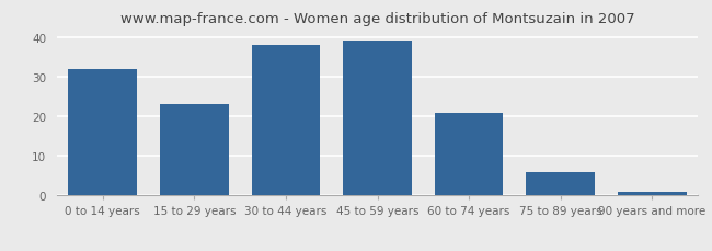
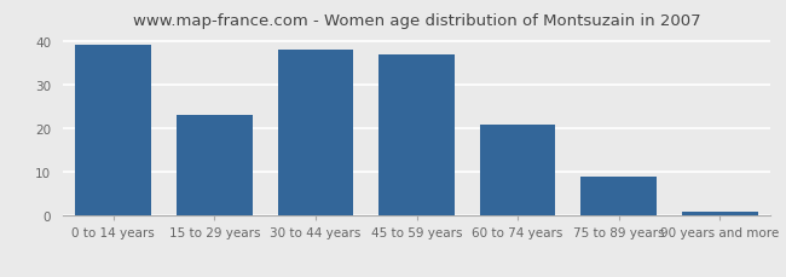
0 to 14 years: 32 -> 39
45 to 59 years: 39 -> 37
75 to 89 years: 6 -> 9
